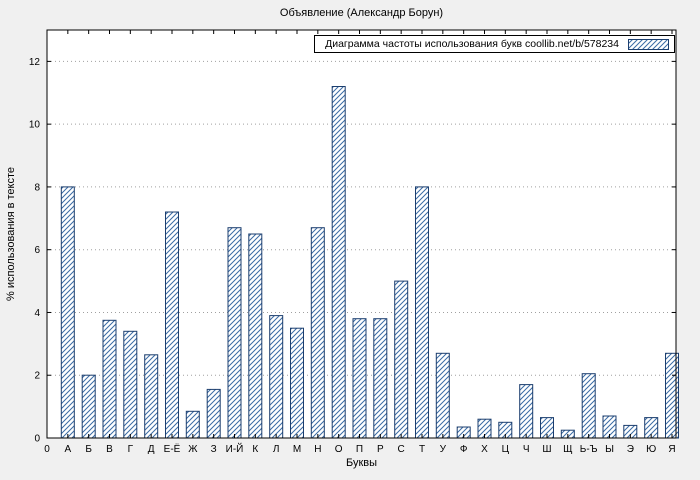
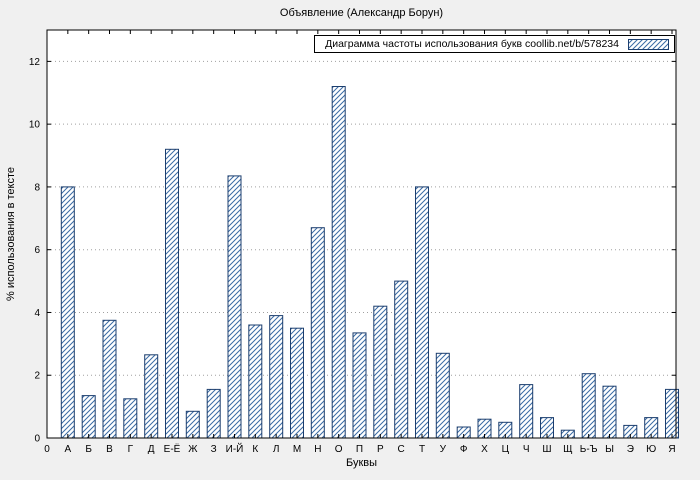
Б: 2.0 -> 1.4
Г: 3.4 -> 1.2
Е-Ё: 7.2 -> 9.2
И-Й: 6.7 -> 8.3
К: 6.5 -> 3.6
П: 3.8 -> 3.4
Р: 3.8 -> 4.2
Ы: 0.7 -> 1.6
Я: 2.7 -> 1.6
